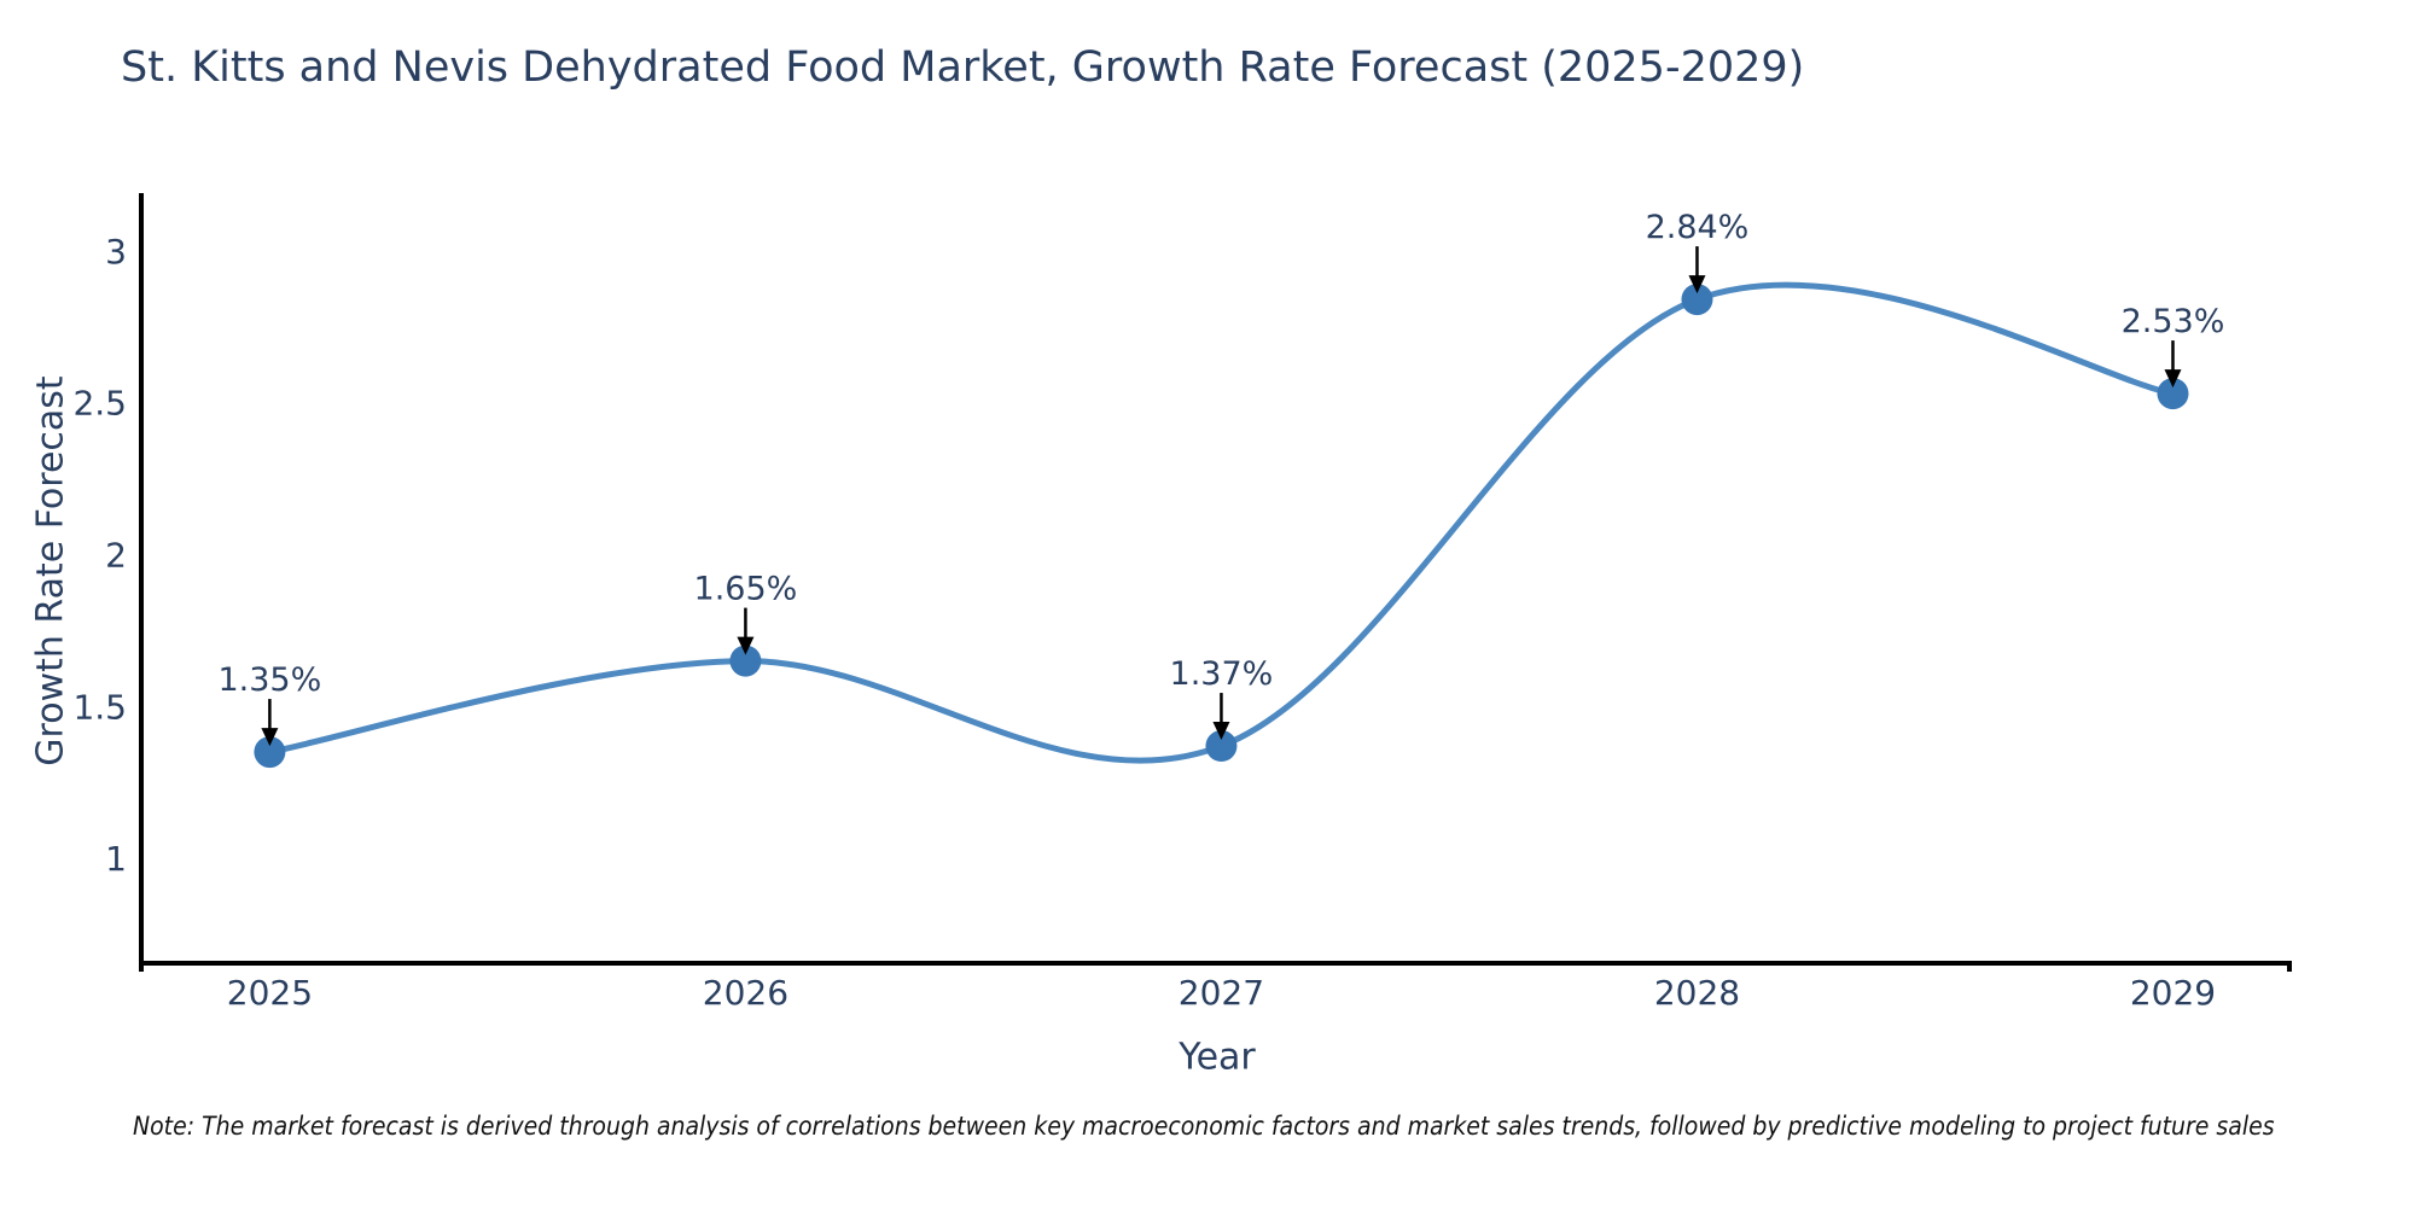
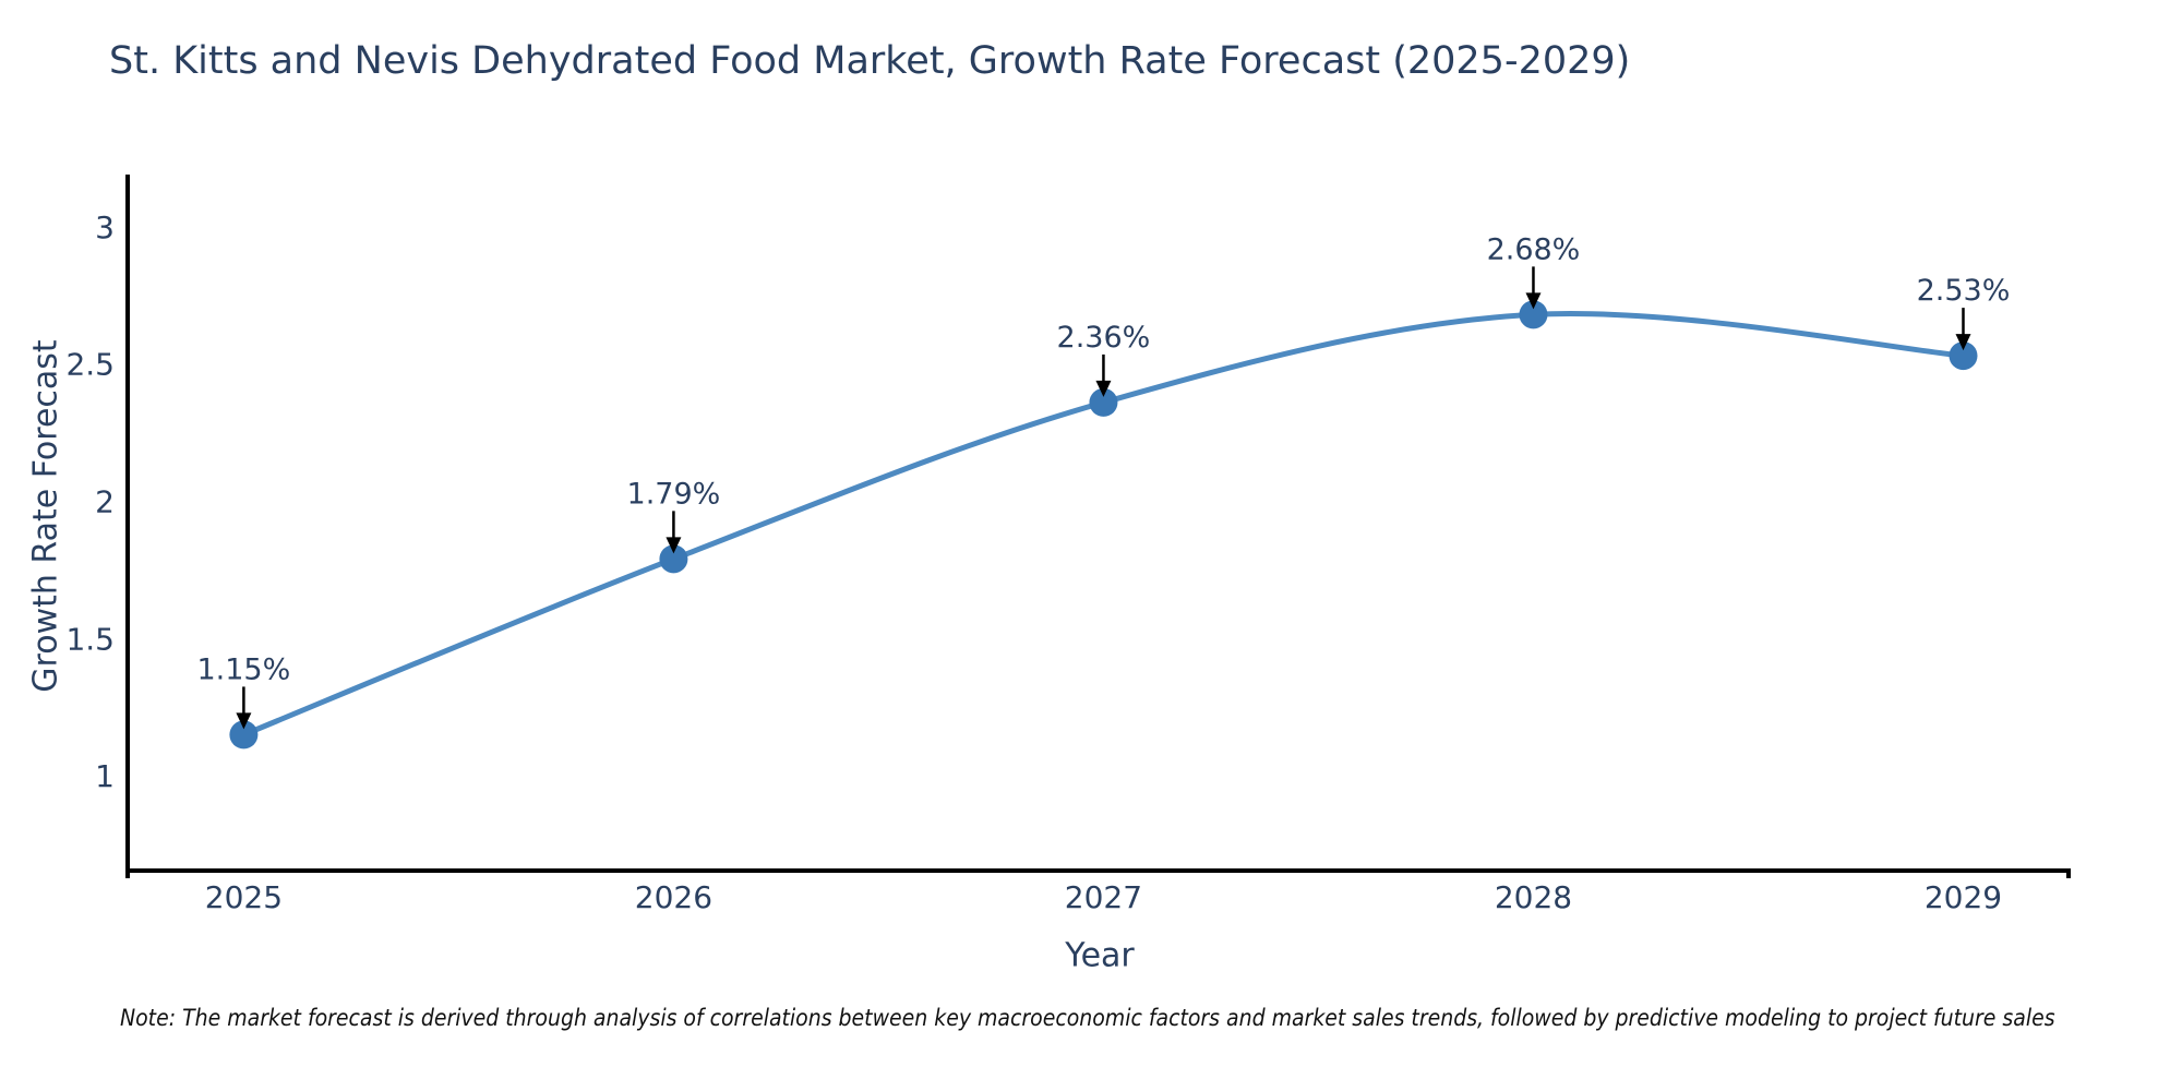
2025: 1.35% -> 1.15%
2026: 1.65% -> 1.79%
2027: 1.37% -> 2.36%
2028: 2.84% -> 2.68%
